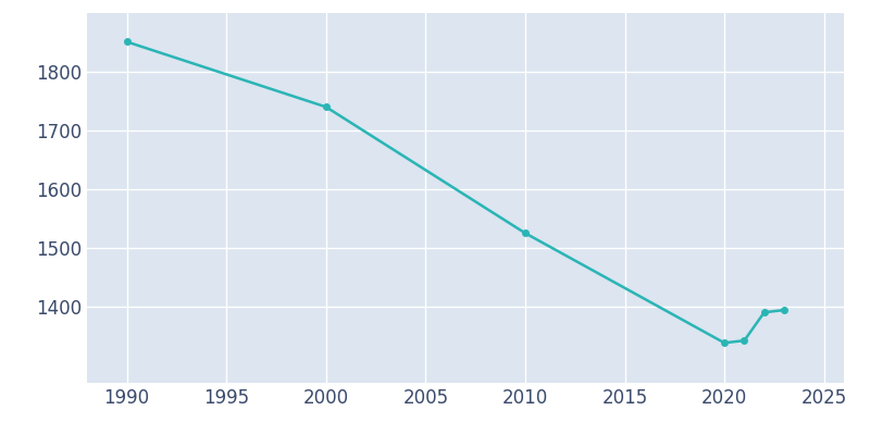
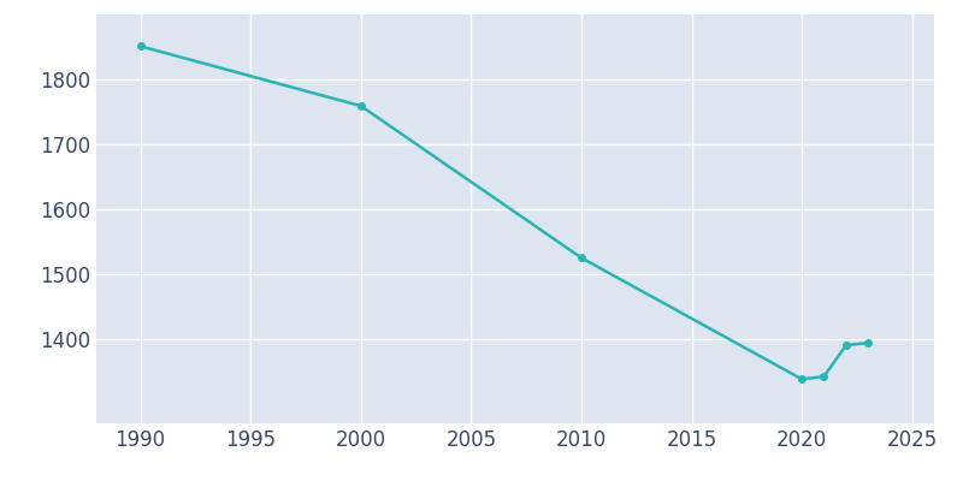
2000: 1740 -> 1759
